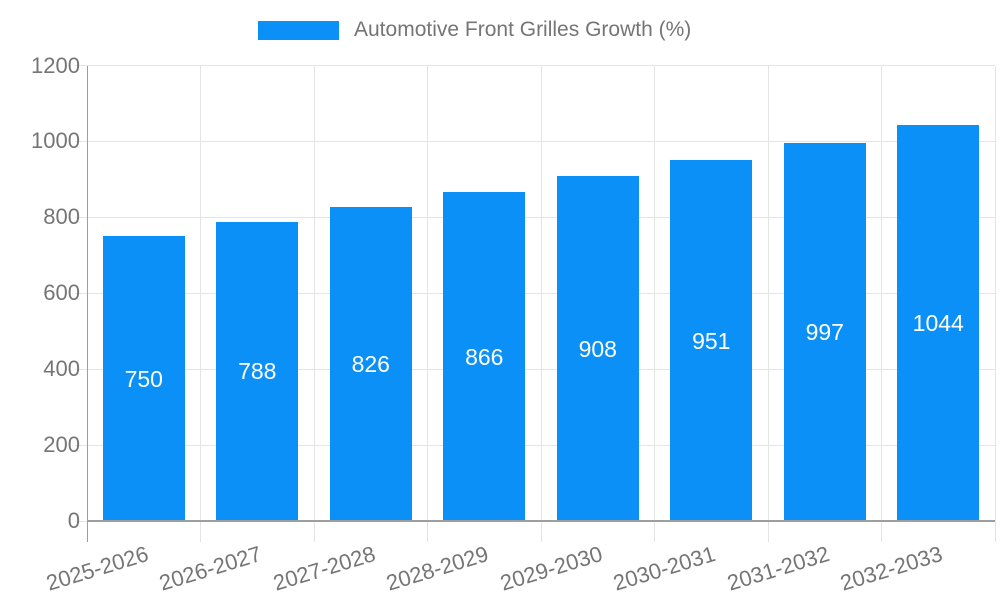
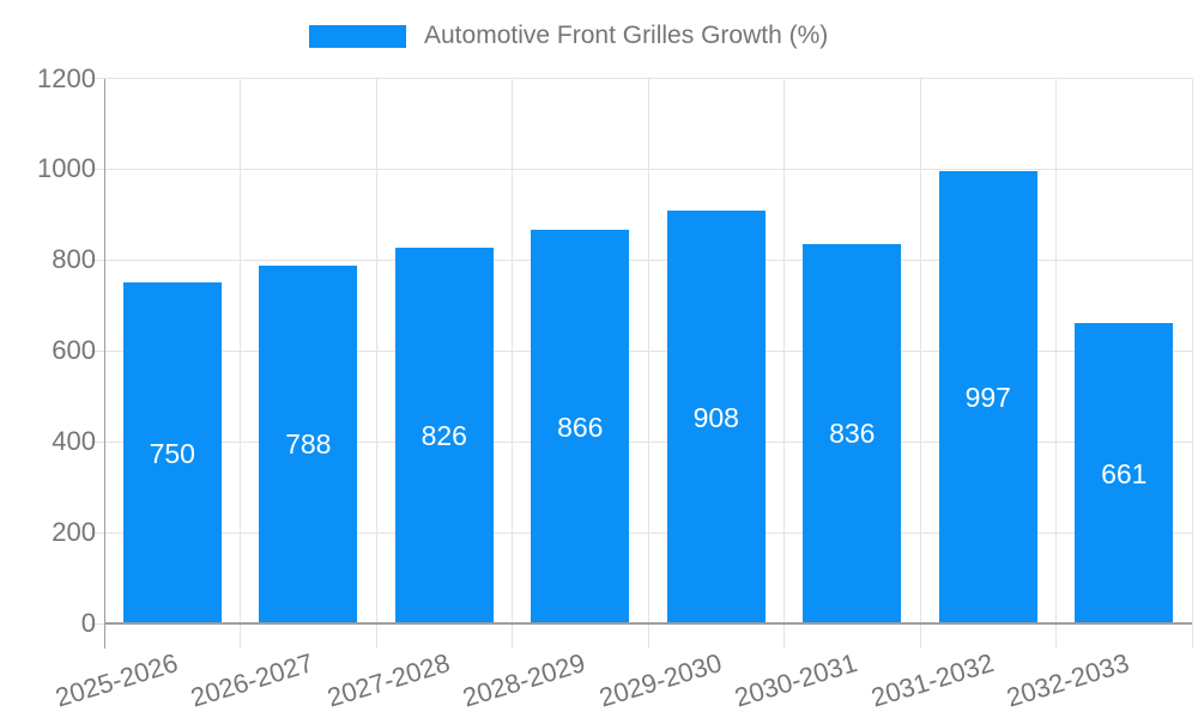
2030-2031: 951 -> 836
2032-2033: 1044 -> 661
